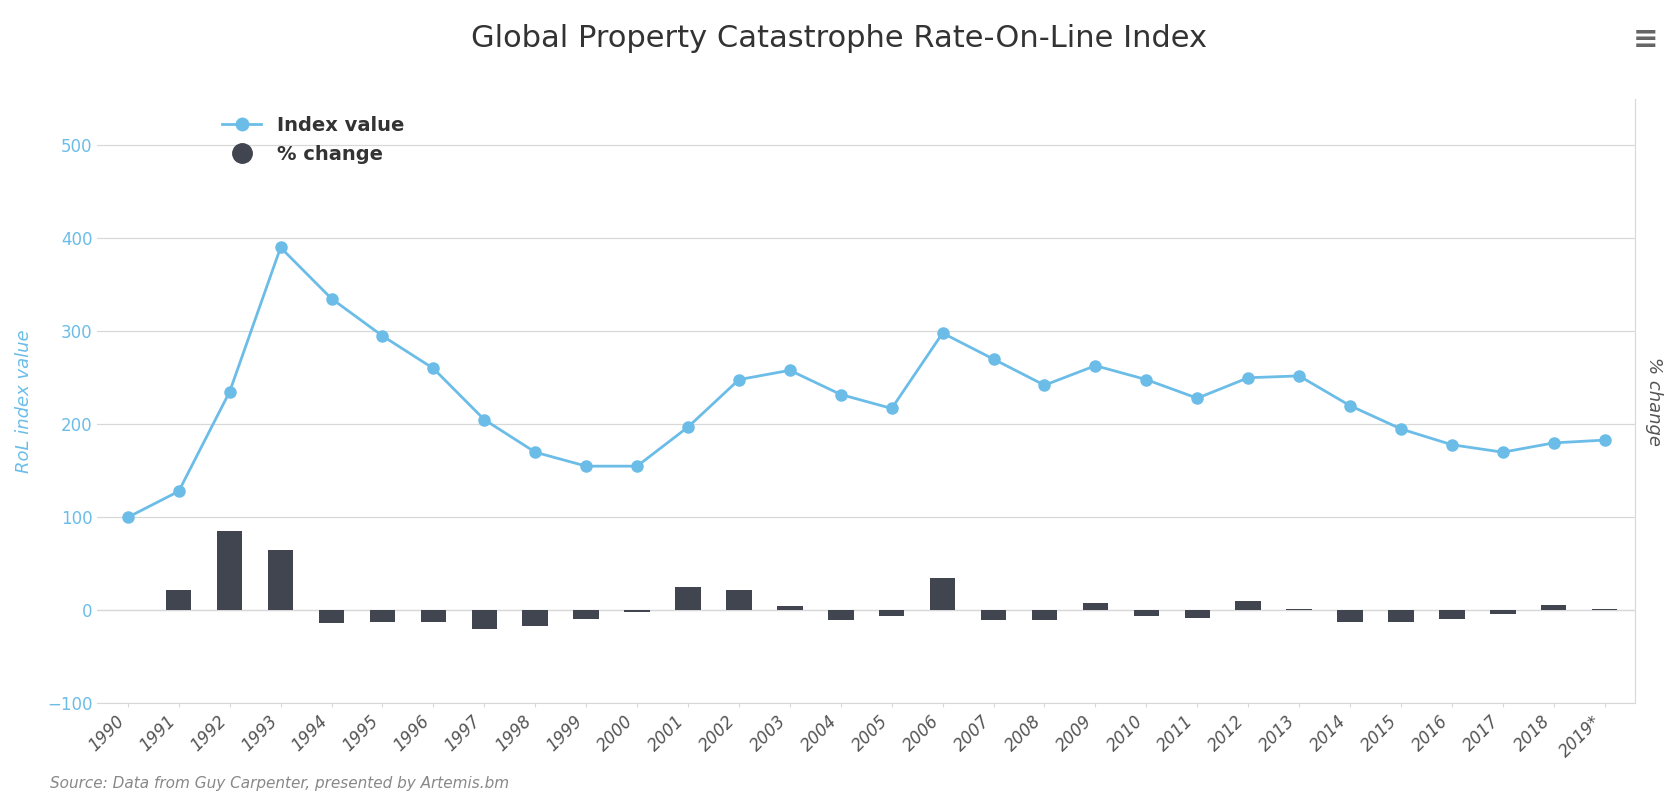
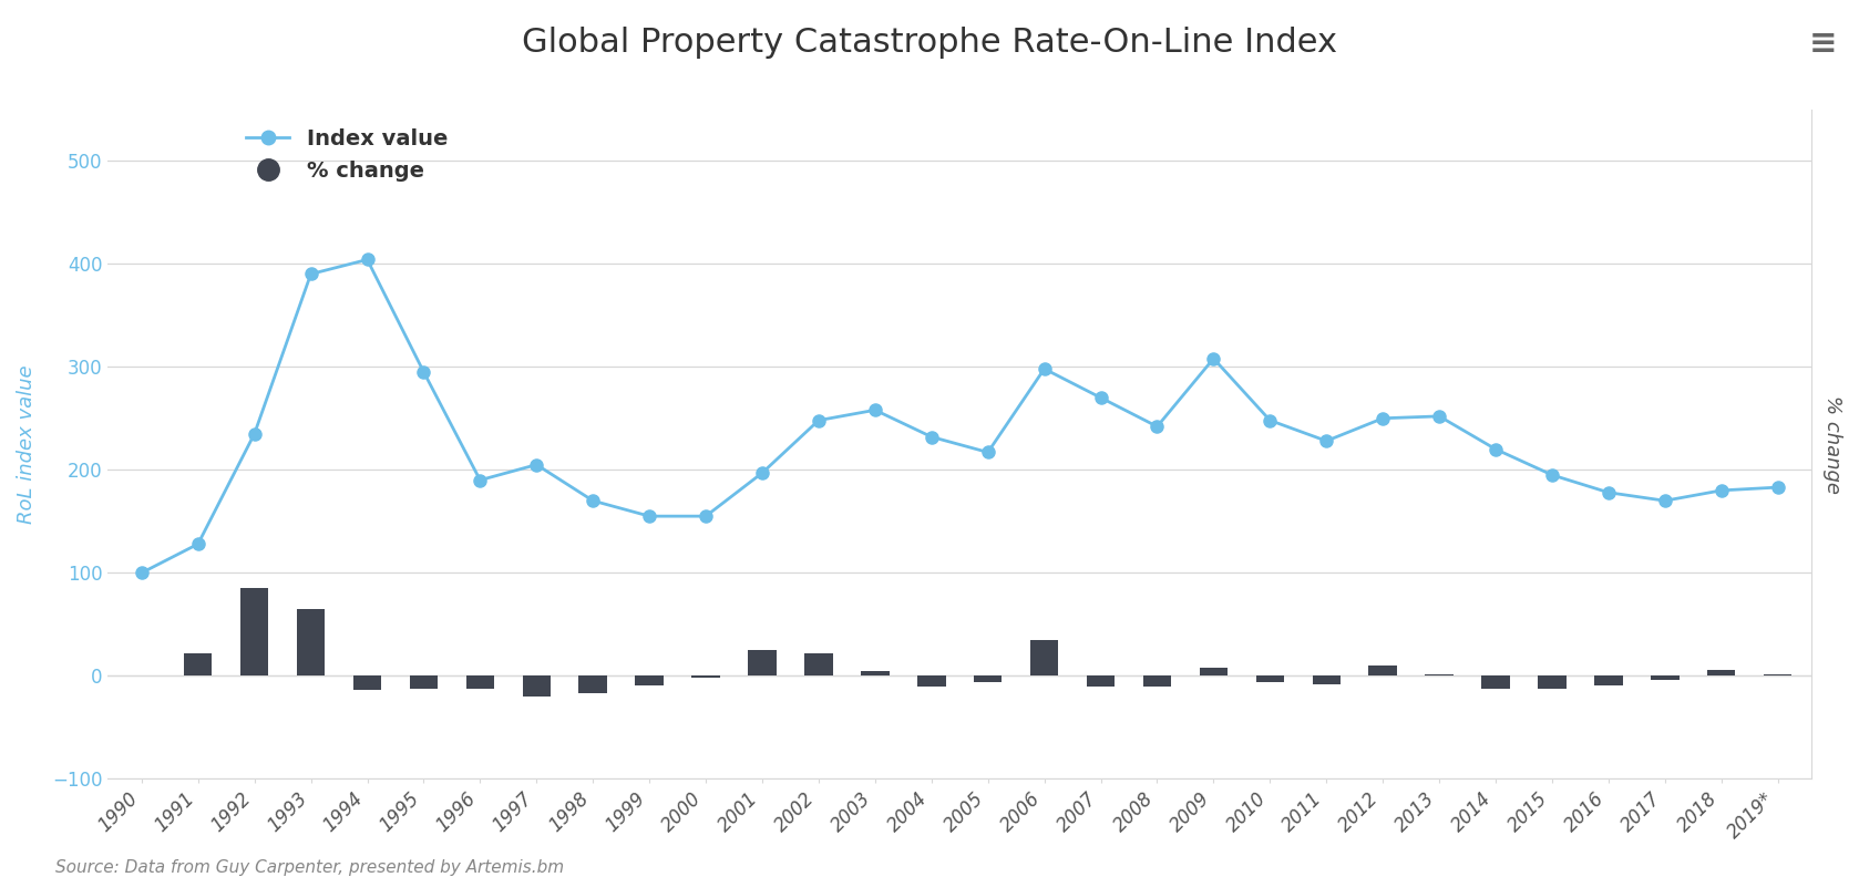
Index value/1994: 335 -> 404
Index value/1996: 260 -> 190
Index value/2009: 263 -> 308
